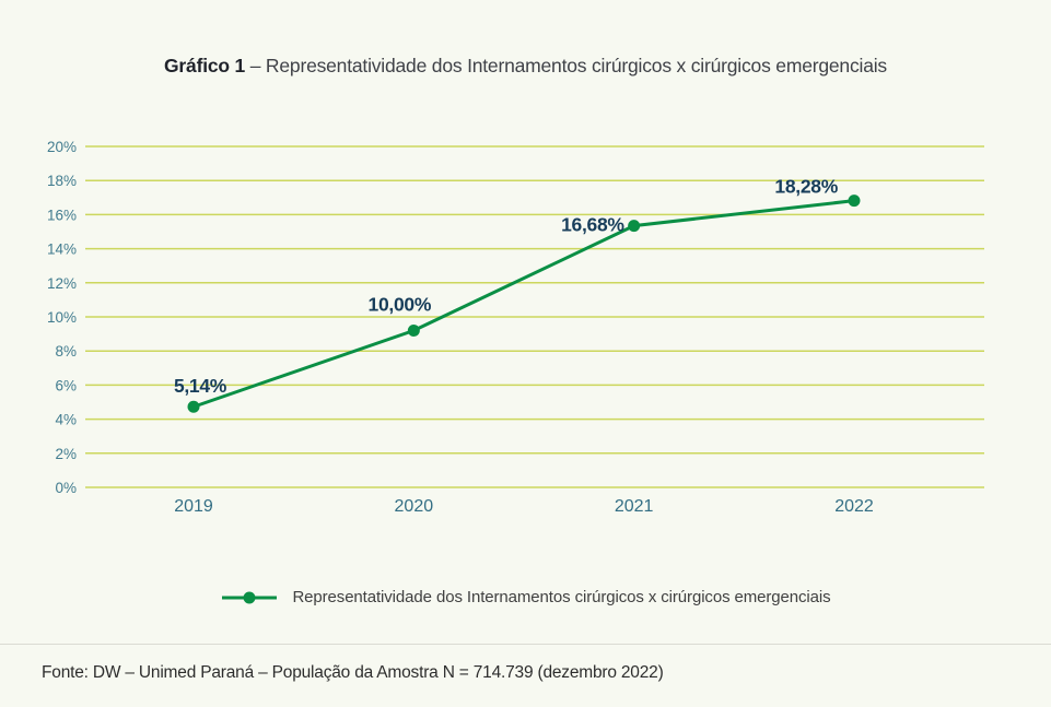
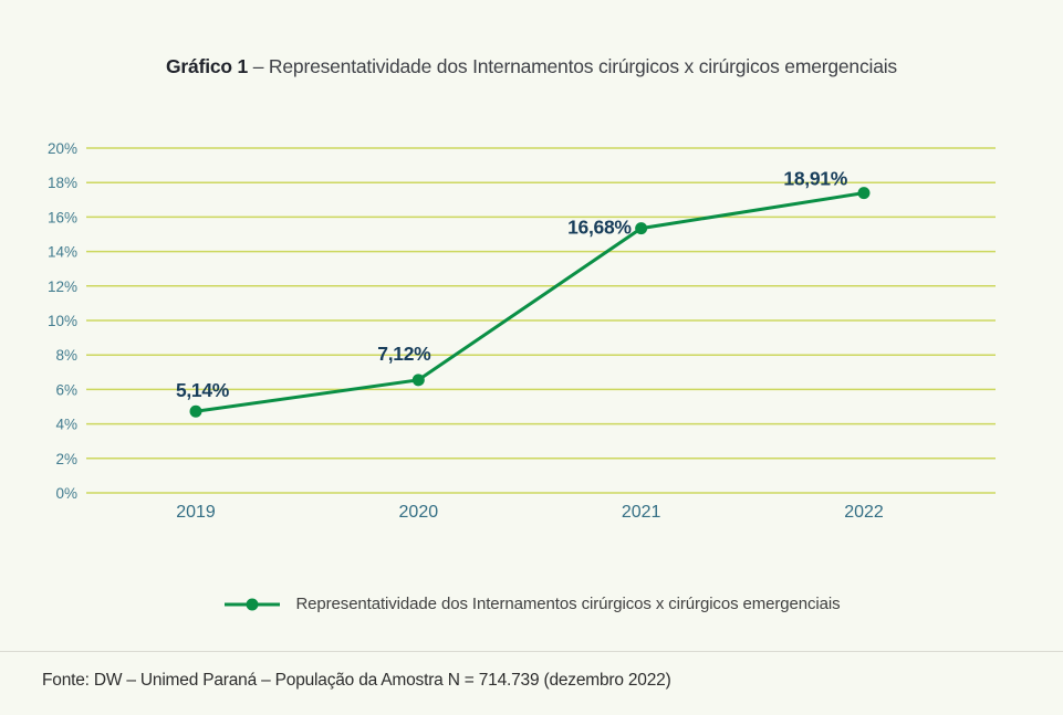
2020: 10,00% -> 7,12%
2022: 18,28% -> 18,91%
